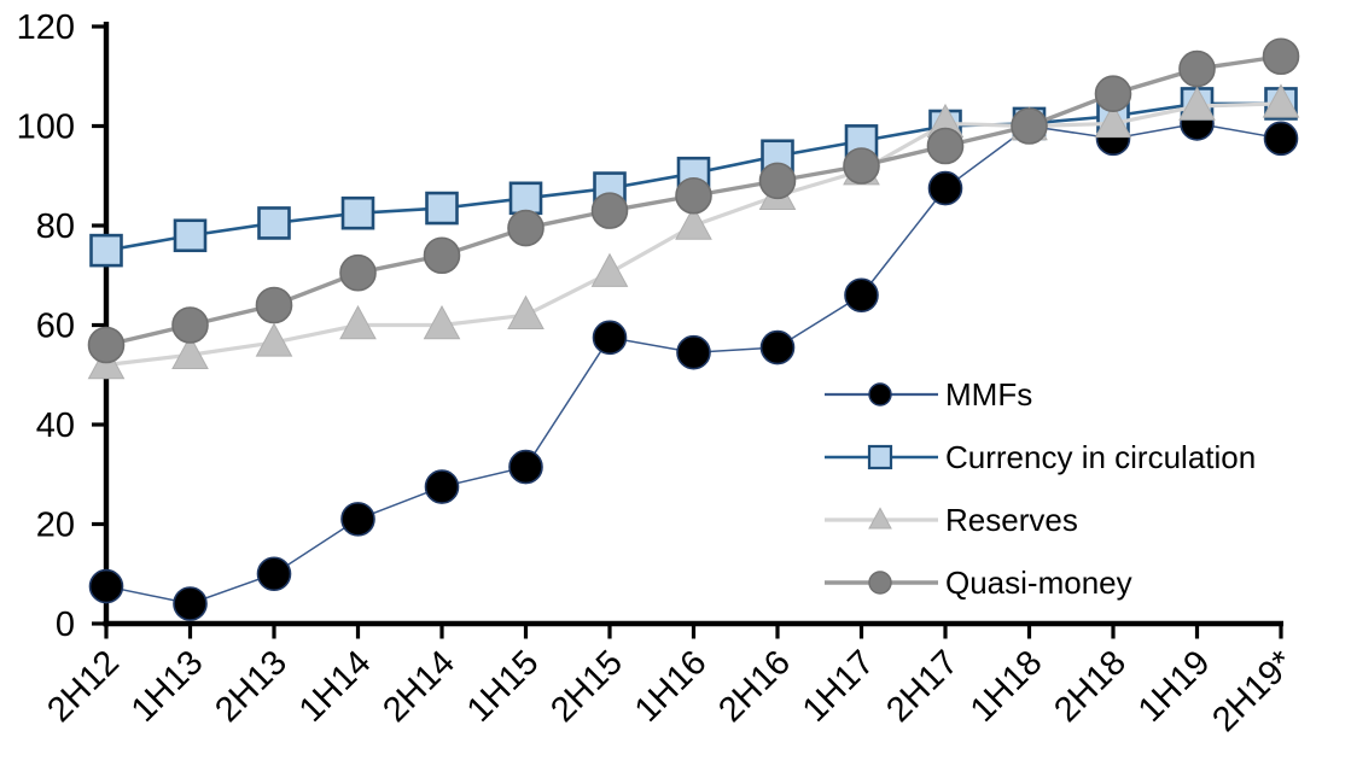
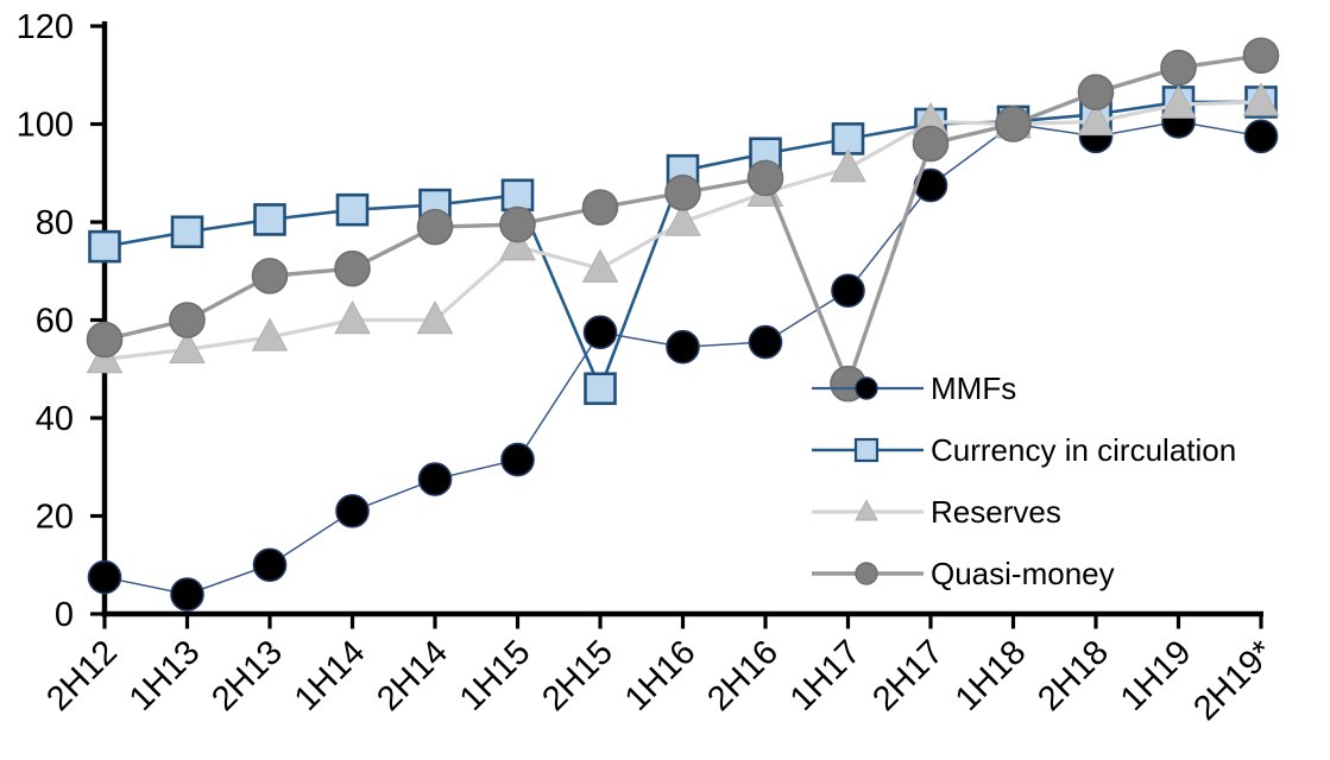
Quasi-money/2H13: 64 -> 69
Quasi-money/2H14: 74 -> 79
Reserves/1H15: 62 -> 75
Currency in circulation/2H15: 88 -> 46
Quasi-money/1H17: 92 -> 47
